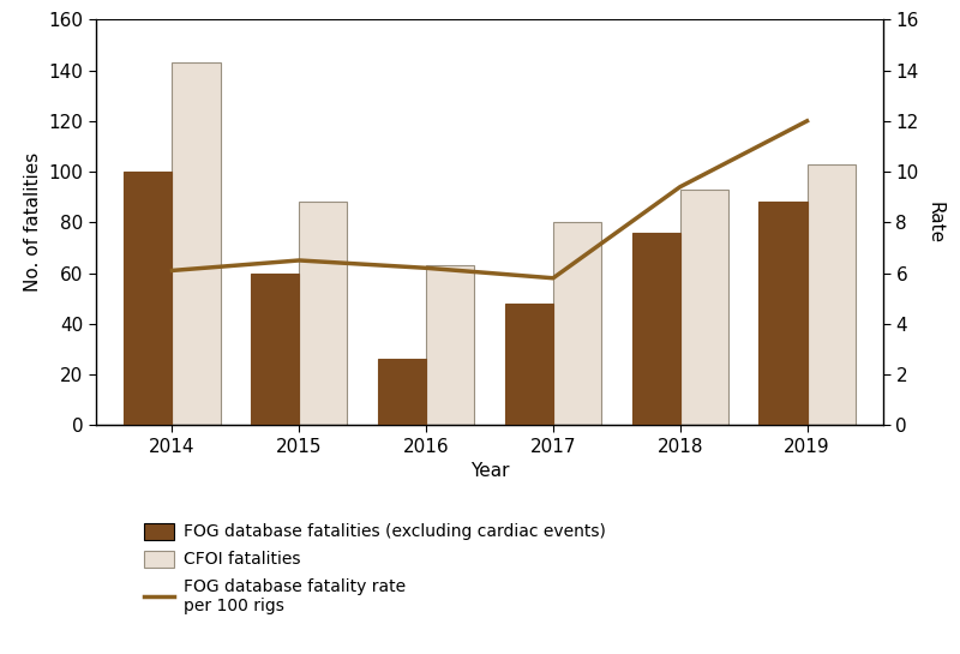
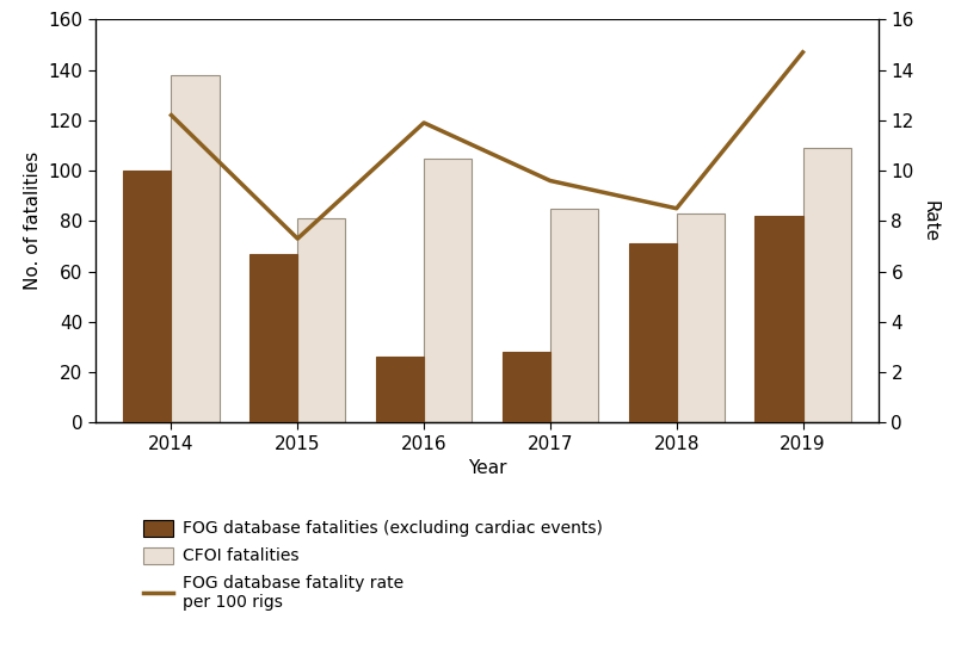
FOG database fatality rate per 100 rigs/2014: 6.1 -> 12.2
CFOI fatalities/2014: 143 -> 138
FOG database fatalities (excluding cardiac events)/2015: 60 -> 67
FOG database fatality rate per 100 rigs/2015: 6.5 -> 7.3
CFOI fatalities/2015: 88 -> 81
FOG database fatality rate per 100 rigs/2016: 6.2 -> 11.9
CFOI fatalities/2016: 63 -> 105
FOG database fatalities (excluding cardiac events)/2017: 48 -> 28
FOG database fatality rate per 100 rigs/2017: 5.8 -> 9.6
CFOI fatalities/2017: 80 -> 85
FOG database fatalities (excluding cardiac events)/2018: 76 -> 71
FOG database fatality rate per 100 rigs/2018: 9.4 -> 8.5
CFOI fatalities/2018: 93 -> 83
FOG database fatalities (excluding cardiac events)/2019: 88 -> 82
FOG database fatality rate per 100 rigs/2019: 12.0 -> 14.7
CFOI fatalities/2019: 103 -> 109
